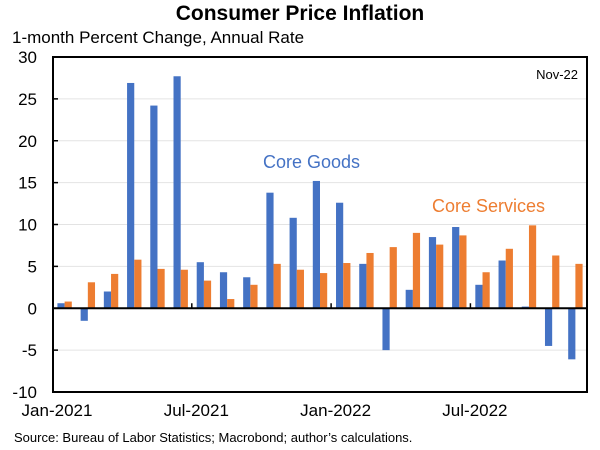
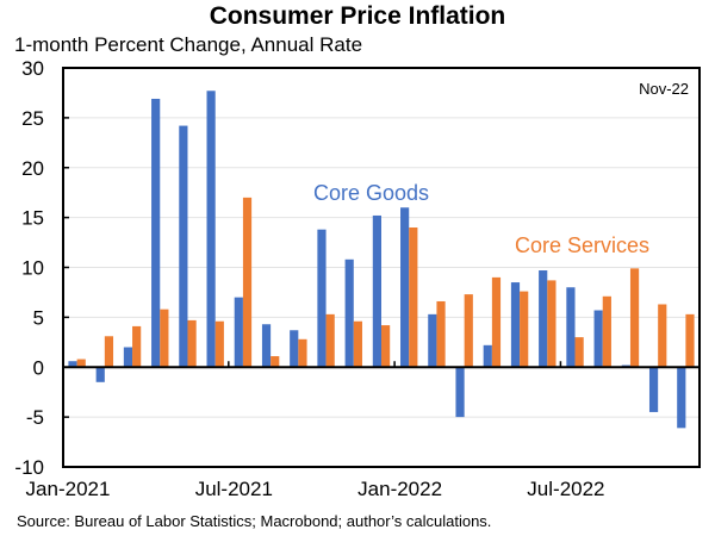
Core Goods/Jul-2021: 6 -> 7
Core Services/Jul-2021: 3 -> 17
Core Goods/Jan-2022: 13 -> 16
Core Services/Jan-2022: 5 -> 14
Core Goods/Jul-2022: 3 -> 8
Core Services/Jul-2022: 4 -> 3
